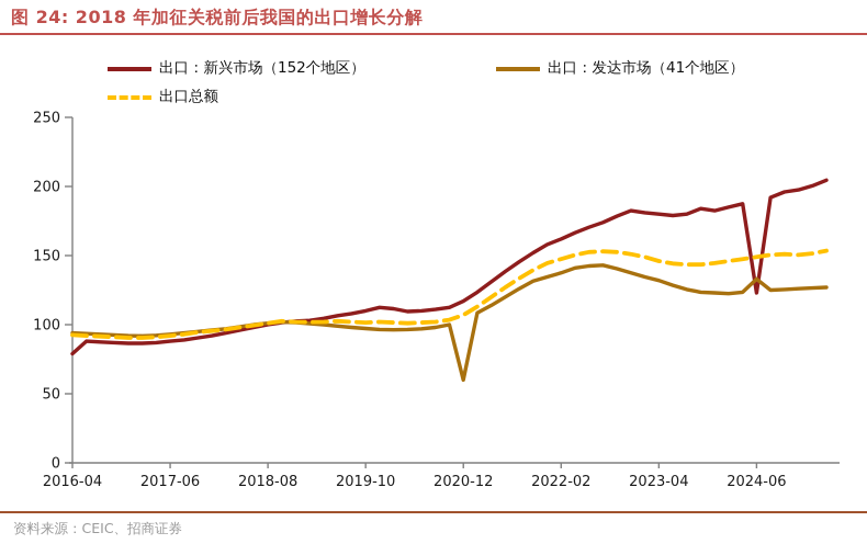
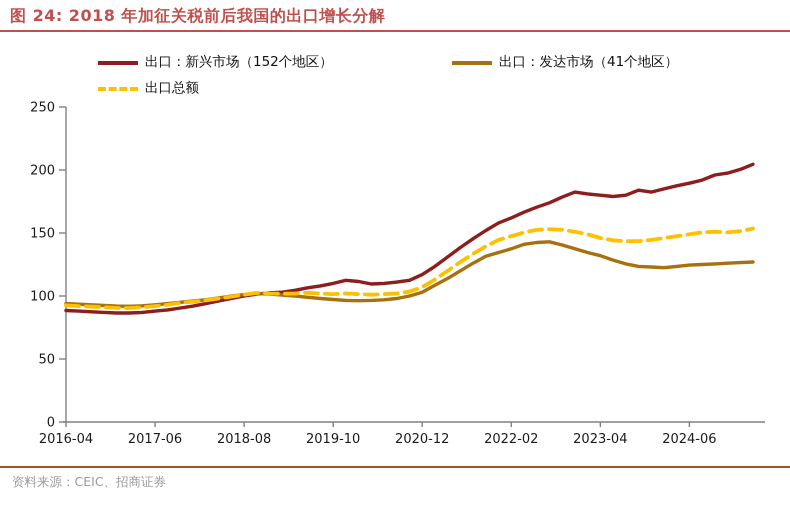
出口：新兴市场（152个地区）/2016-04: 79 -> 88
出口：发达市场（41个地区）/2020-12: 60 -> 103
出口：新兴市场（152个地区）/2024-06: 123 -> 190
出口：发达市场（41个地区）/2024-06: 133 -> 124
